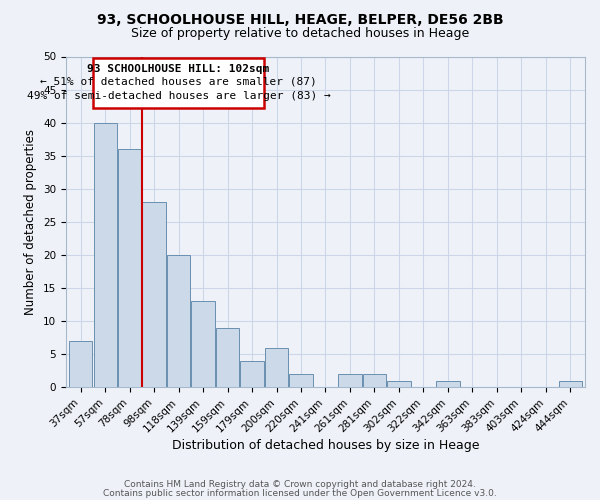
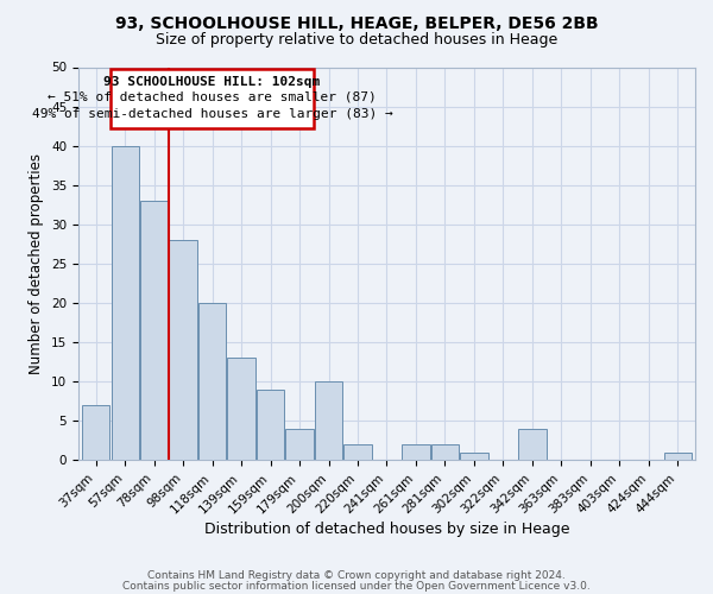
78sqm: 36 -> 33
200sqm: 6 -> 10
342sqm: 1 -> 4
